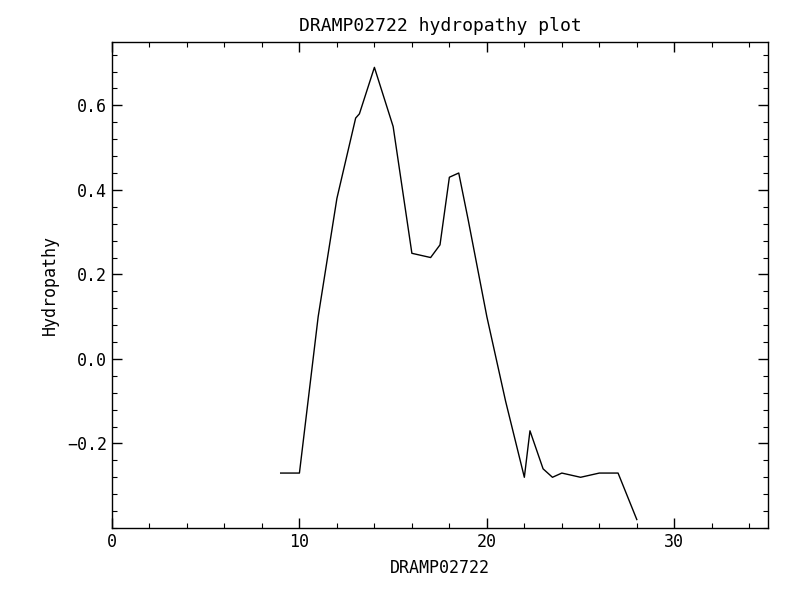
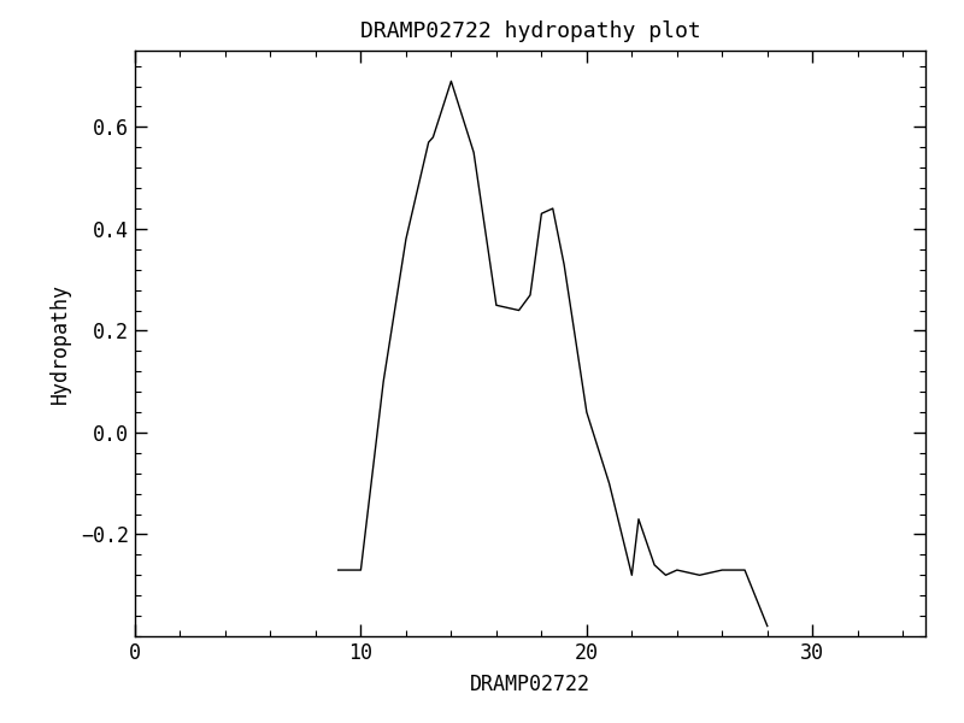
20: 0.10 -> 0.04
